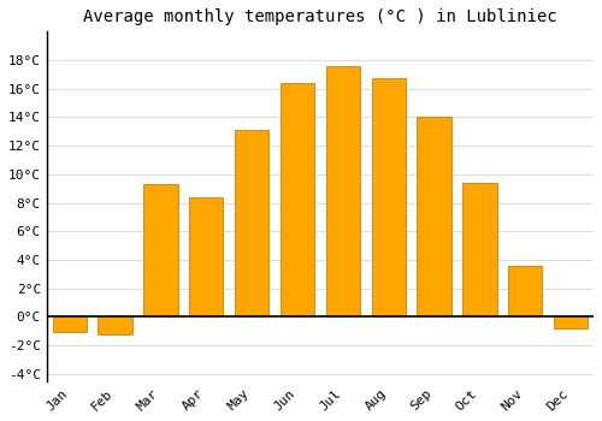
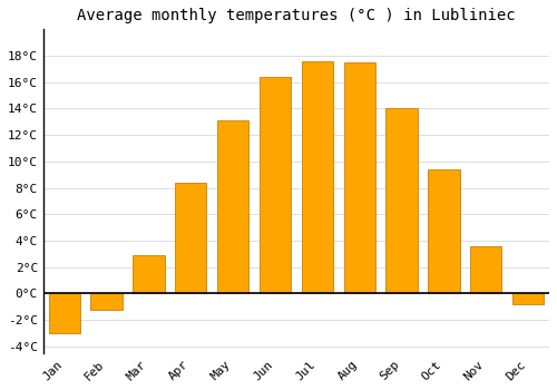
Jan: -1.1°C -> -3.0°C
Mar: 9.3°C -> 2.9°C
Aug: 16.7°C -> 17.5°C
